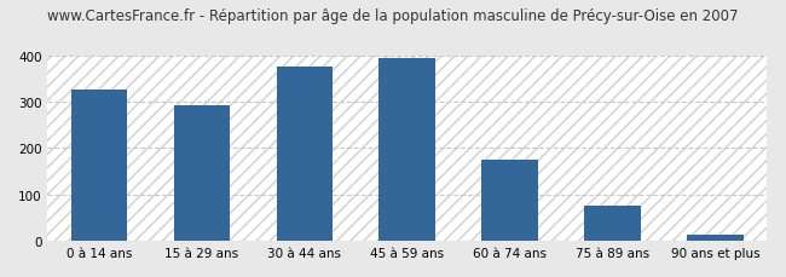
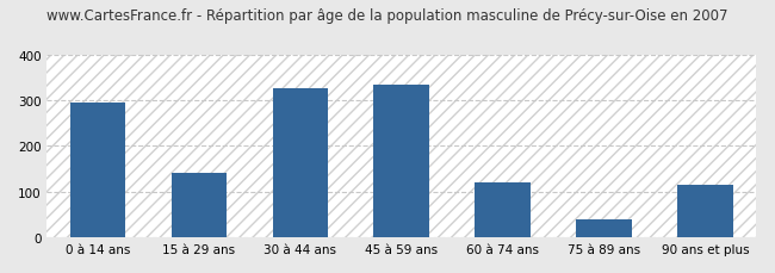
0 à 14 ans: 325 -> 295
15 à 29 ans: 293 -> 140
30 à 44 ans: 375 -> 325
45 à 59 ans: 395 -> 335
60 à 74 ans: 175 -> 120
75 à 89 ans: 76 -> 40
90 ans et plus: 13 -> 115
